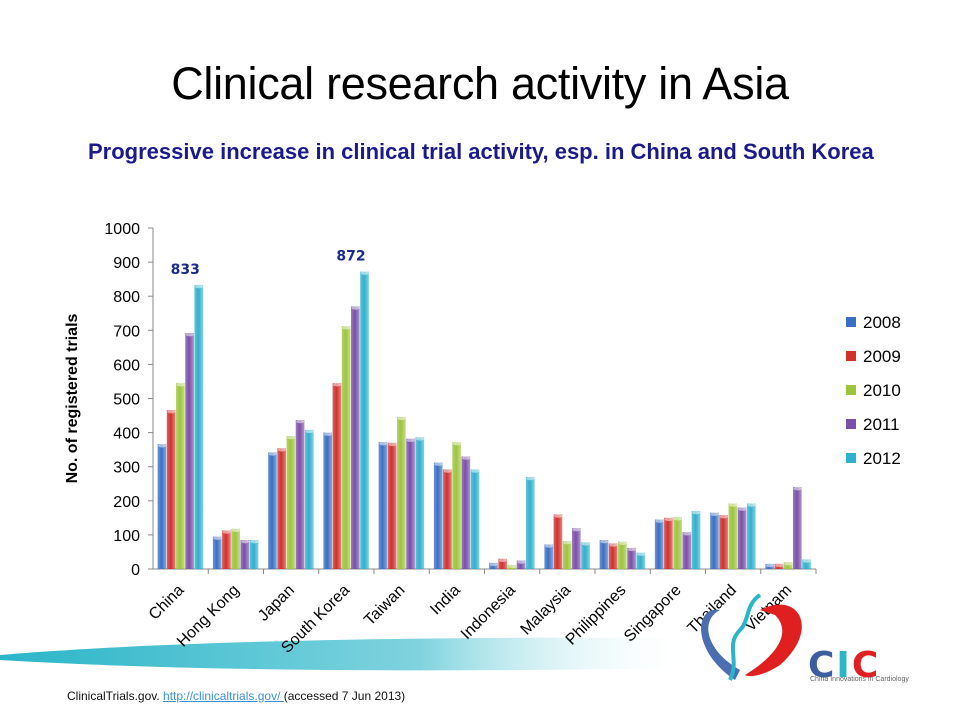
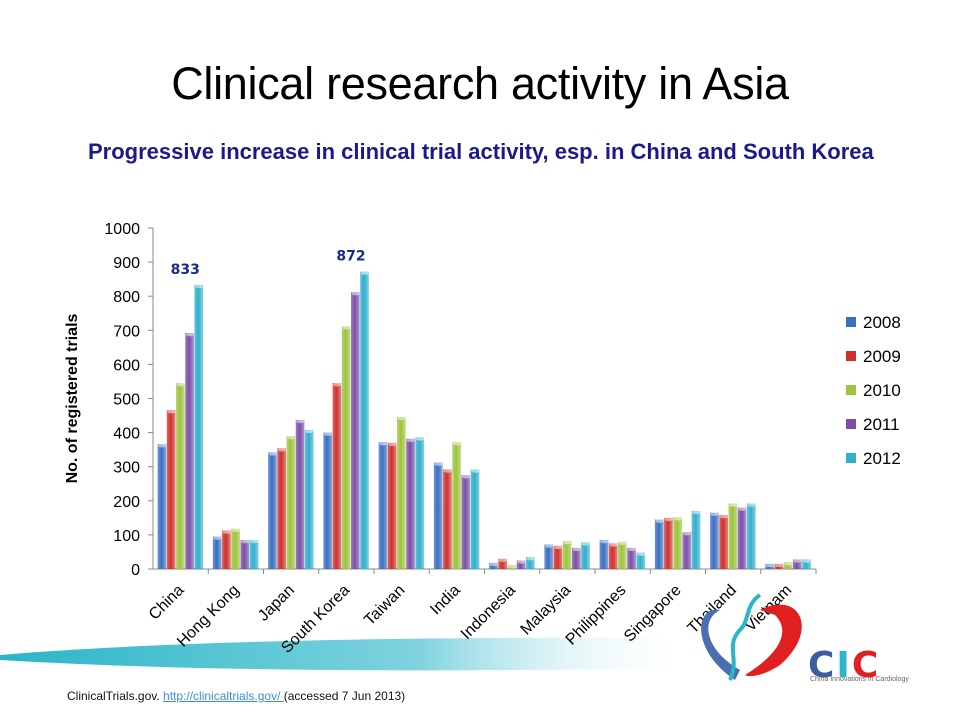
2011/South Korea: 770 -> 810
2011/India: 330 -> 280
2012/Indonesia: 270 -> 40
2009/Malaysia: 160 -> 70
2011/Malaysia: 120 -> 60
2011/Vietnam: 240 -> 30
